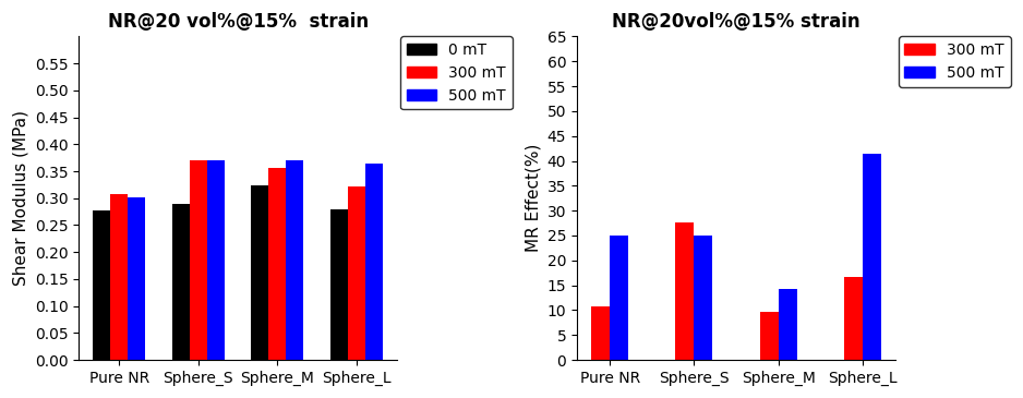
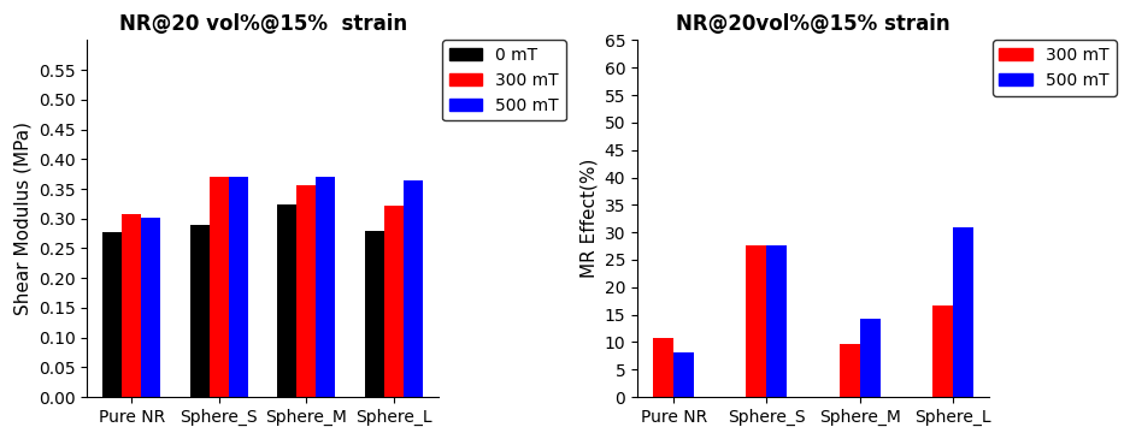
NR@20vol%@15% strain/500 mT/Pure NR: 25.0 -> 8.2
NR@20vol%@15% strain/500 mT/Sphere_S: 25.0 -> 27.7
NR@20vol%@15% strain/500 mT/Sphere_L: 41.5 -> 31.0
